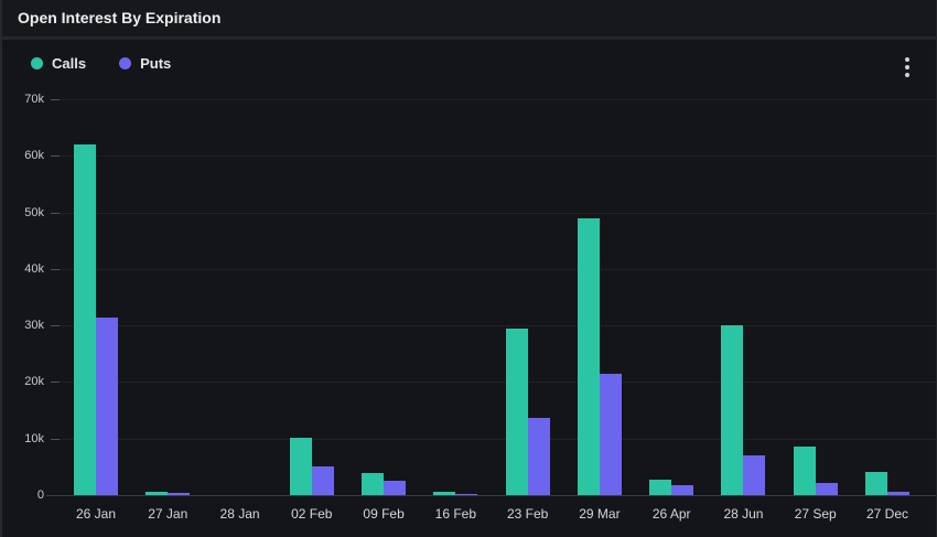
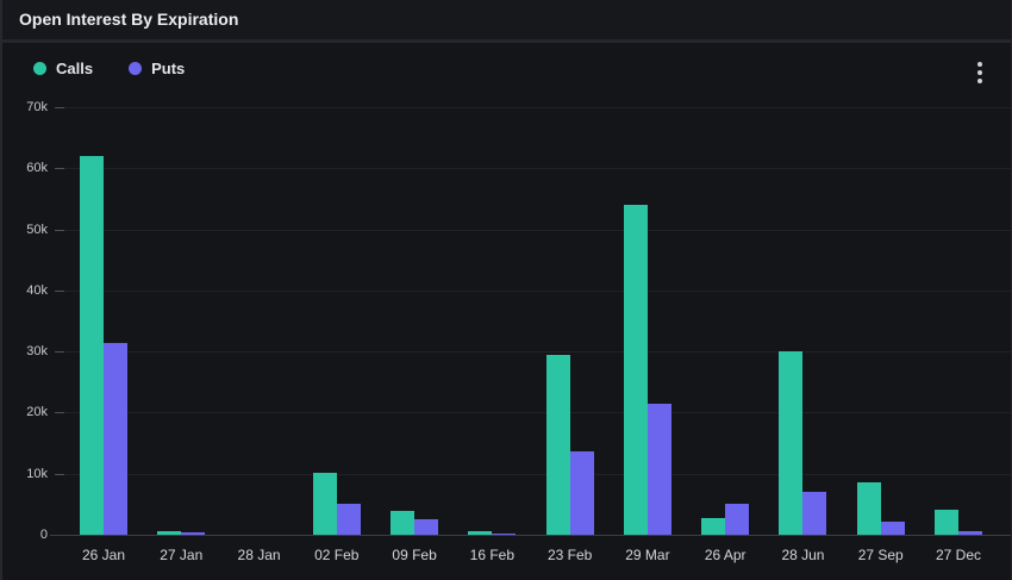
Calls/29 Mar: 49k -> 54k
Puts/26 Apr: 2k -> 5k
